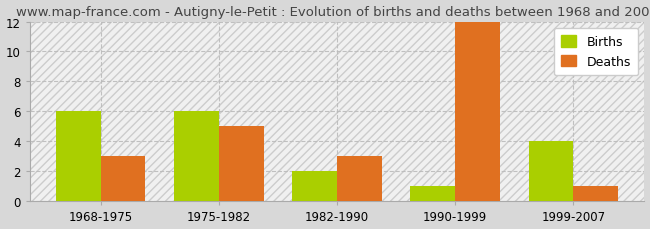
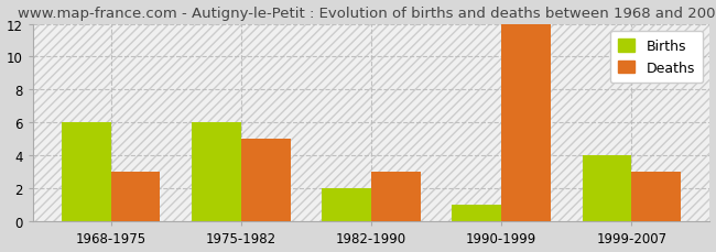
Deaths/1999-2007: 1 -> 3
